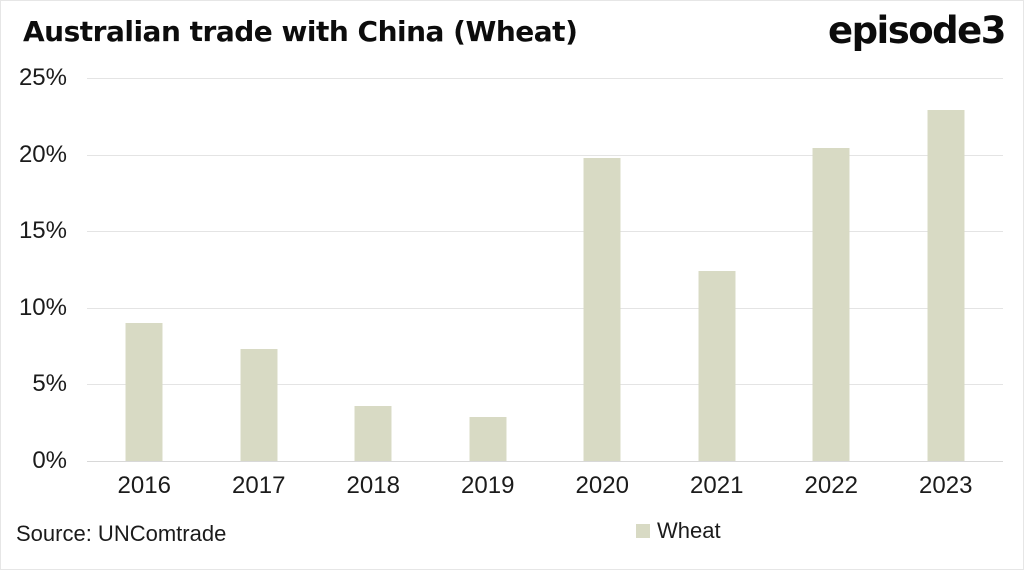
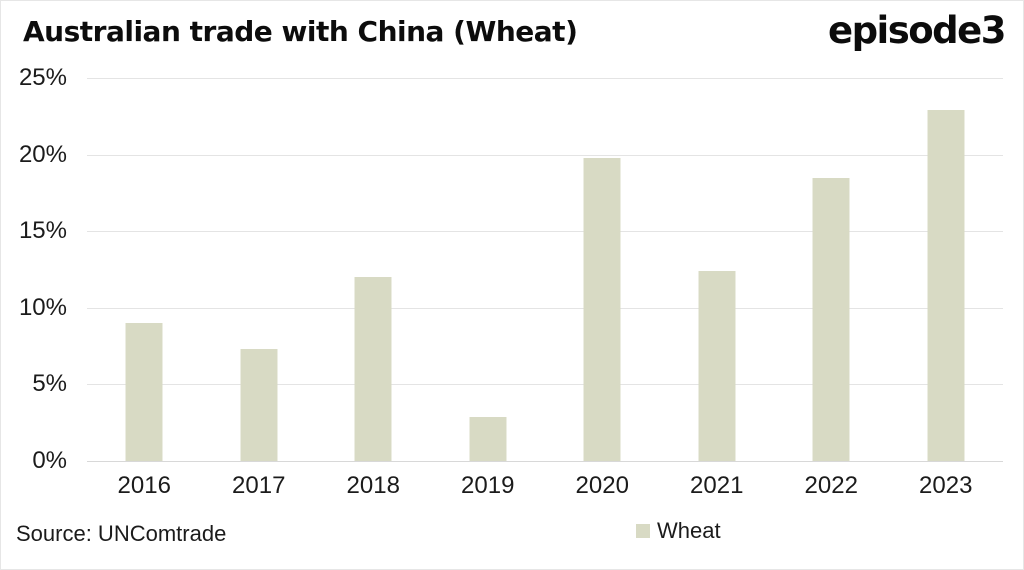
2018: 3.6% -> 12.0%
2022: 20.4% -> 18.5%
